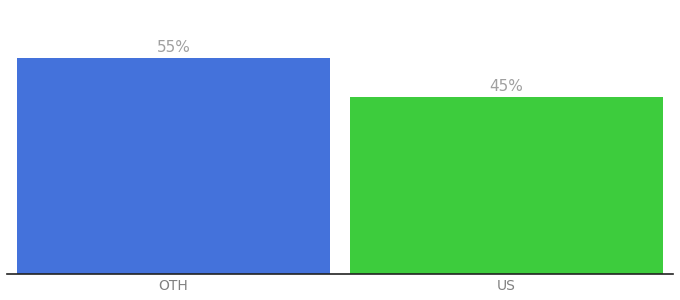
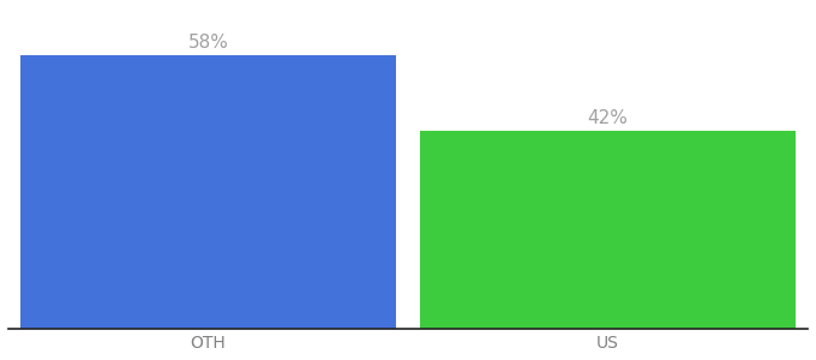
OTH: 55% -> 58%
US: 45% -> 42%
